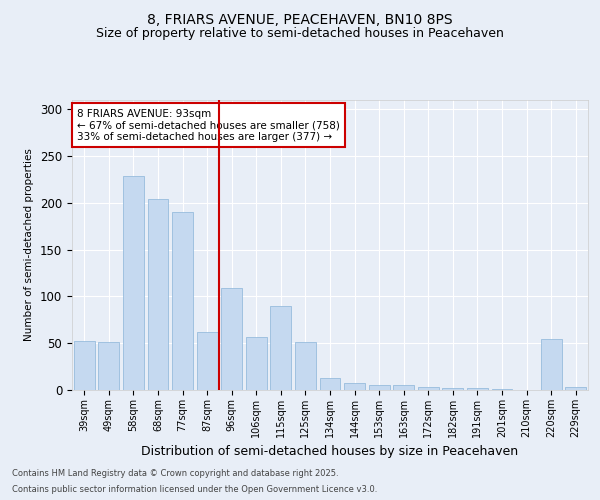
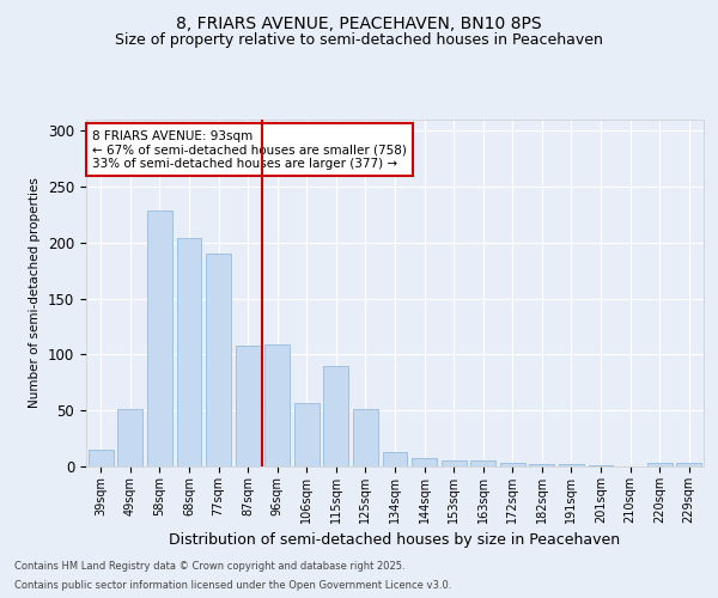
39sqm: 52 -> 15
87sqm: 62 -> 108
220sqm: 54 -> 3
